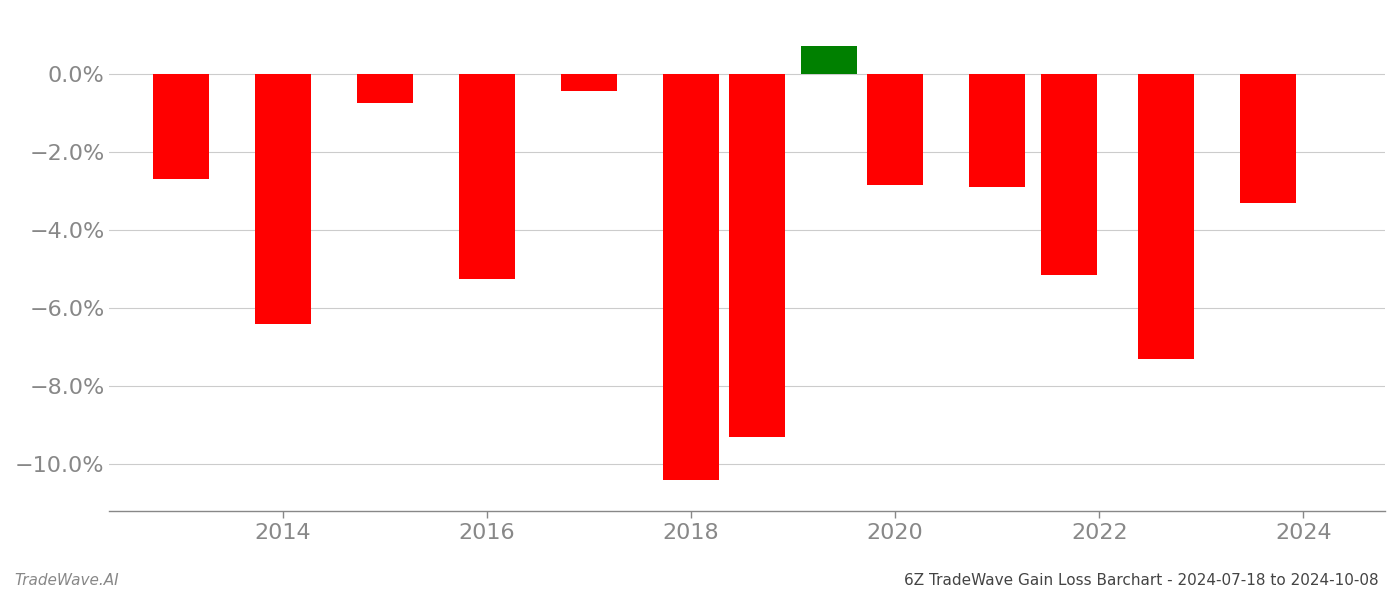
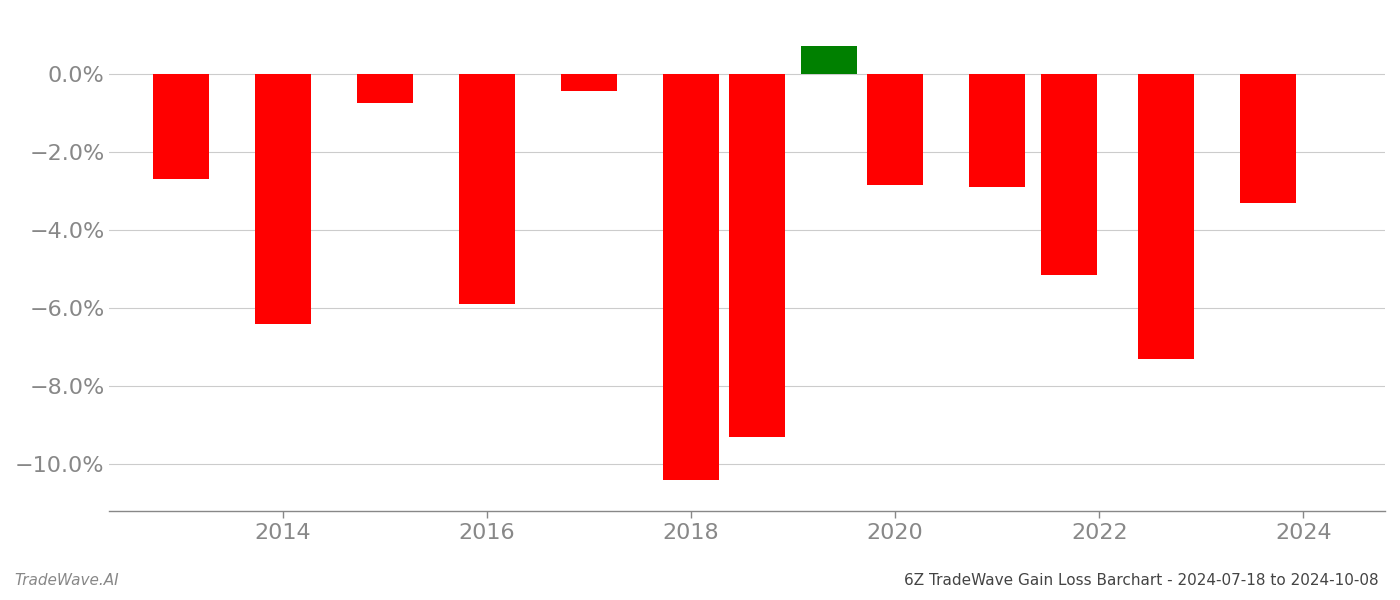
2016: -5.25% -> -5.90%
